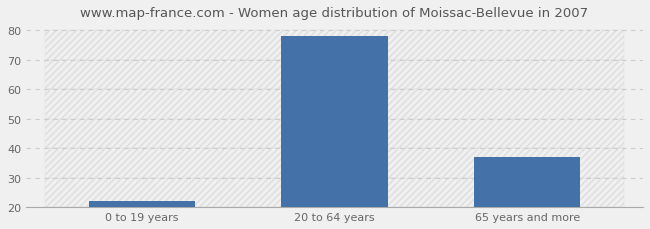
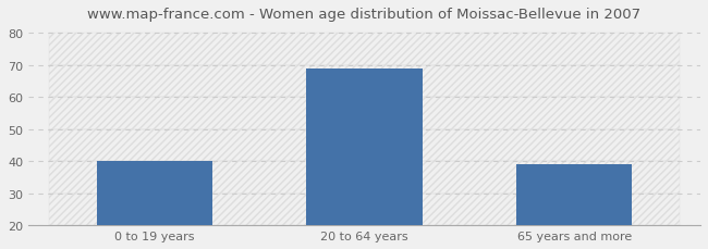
0 to 19 years: 22 -> 40
20 to 64 years: 78 -> 69
65 years and more: 37 -> 39
